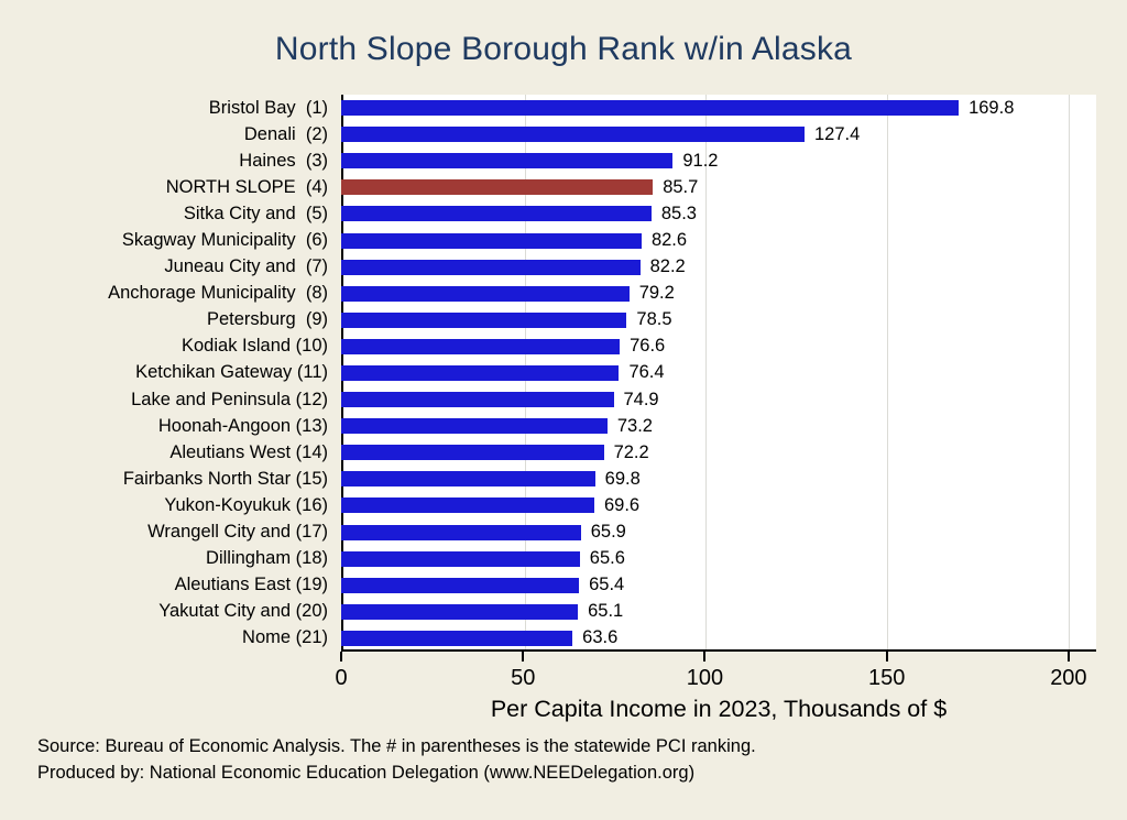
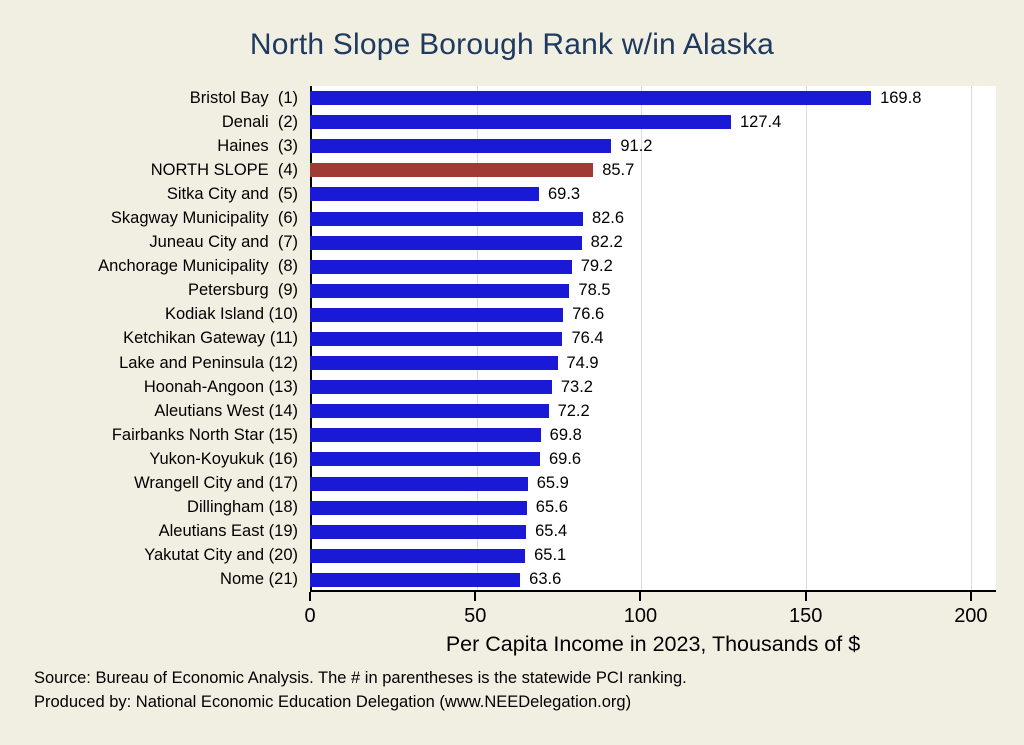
Sitka City and (5): 85.3 -> 69.3
